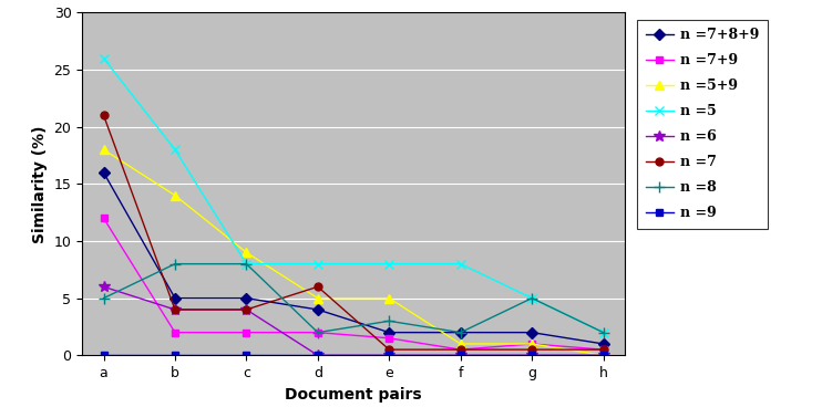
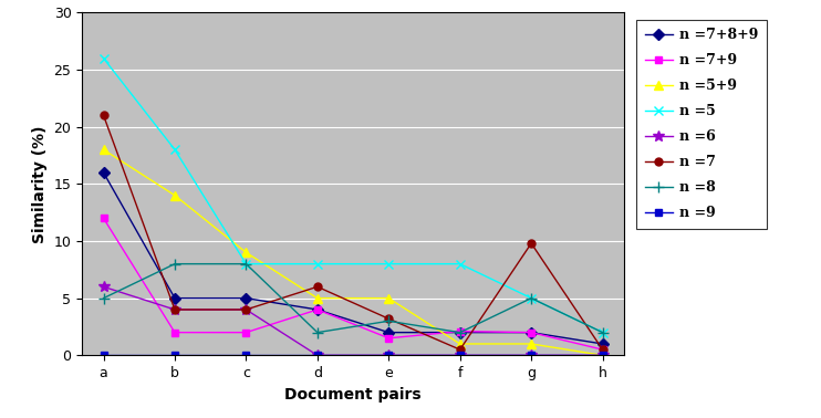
n =7+9/d: 2.0 -> 4.0
n =7/e: 0.5 -> 3.2
n =7+9/f: 0.5 -> 2.1
n =7+9/g: 1.0 -> 2.0
n =7/g: 0.5 -> 9.8
